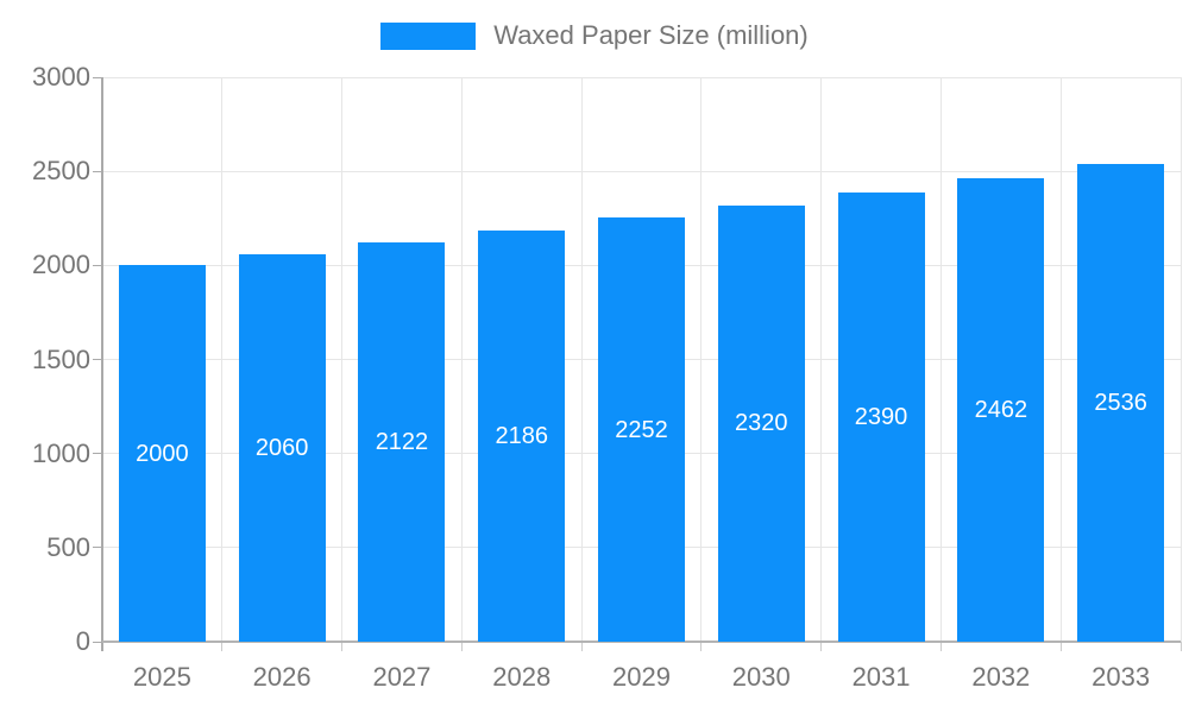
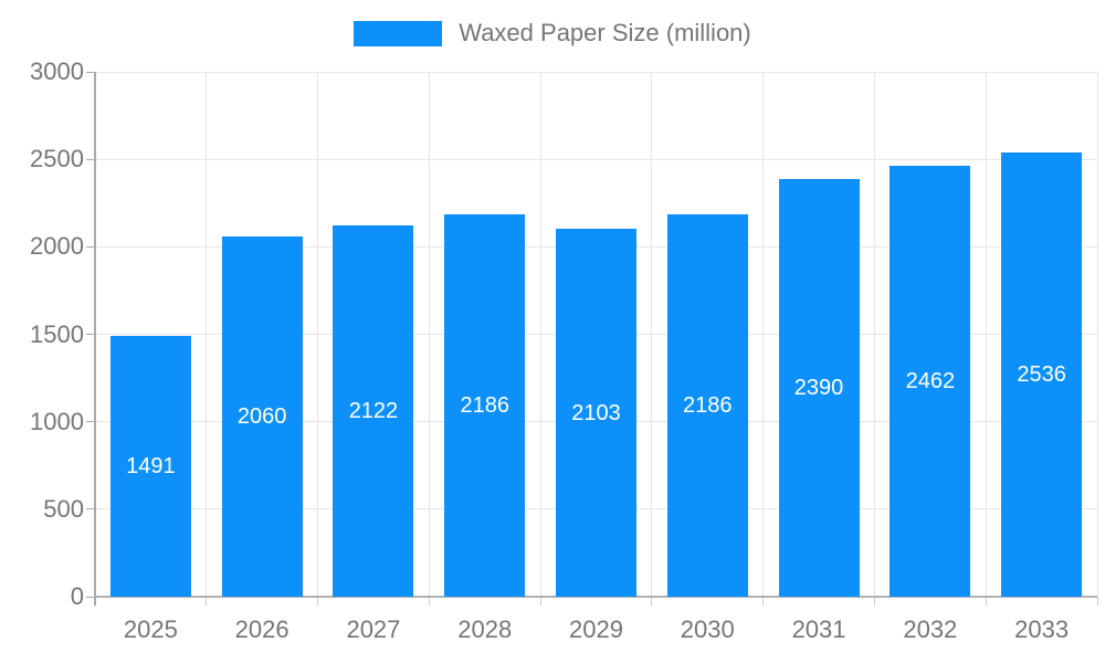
2025: 2000 -> 1491
2029: 2252 -> 2103
2030: 2320 -> 2186
